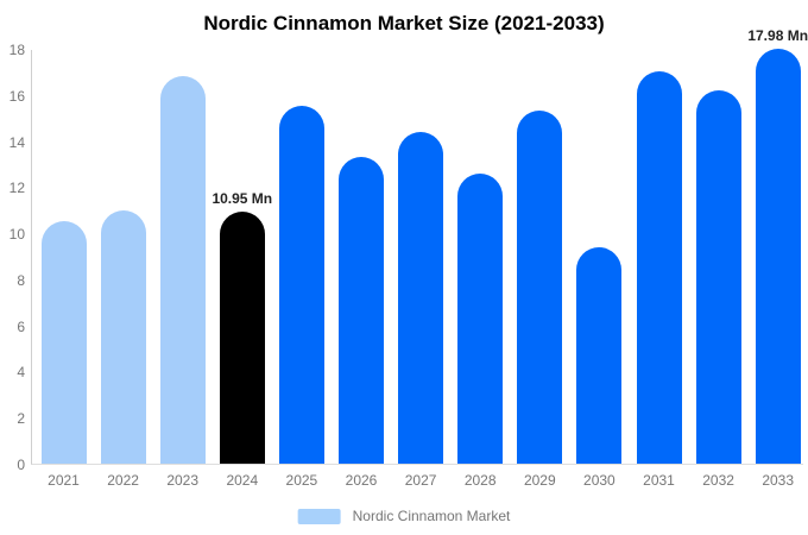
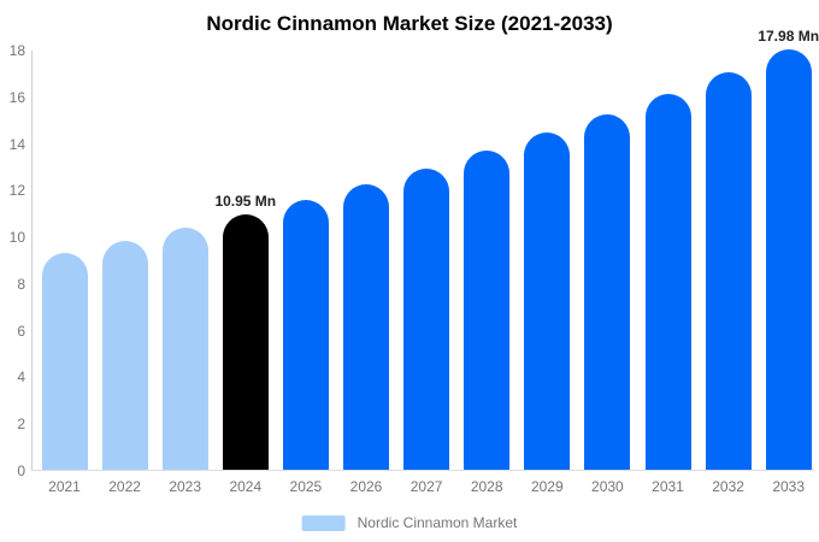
2021: 10.5 -> 9.3
2022: 11.0 -> 9.8
2023: 16.8 -> 10.4
2025: 15.5 -> 11.6
2026: 13.3 -> 12.2
2027: 14.4 -> 12.9
2028: 12.6 -> 13.7
2029: 15.3 -> 14.4
2030: 9.4 -> 15.2
2031: 17.0 -> 16.1
2032: 16.2 -> 17.0
